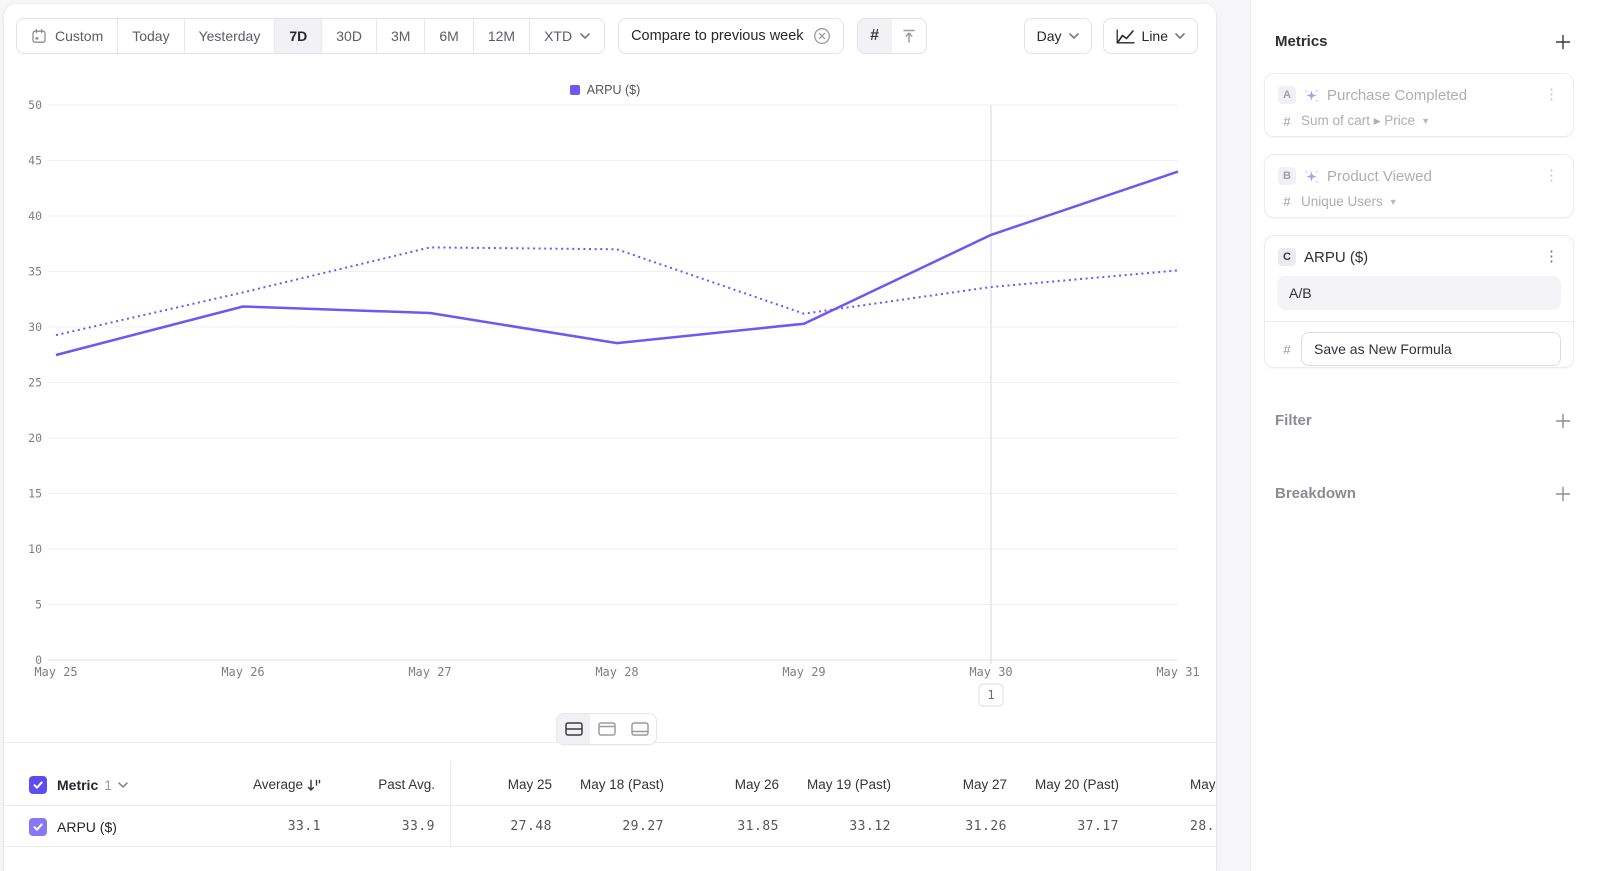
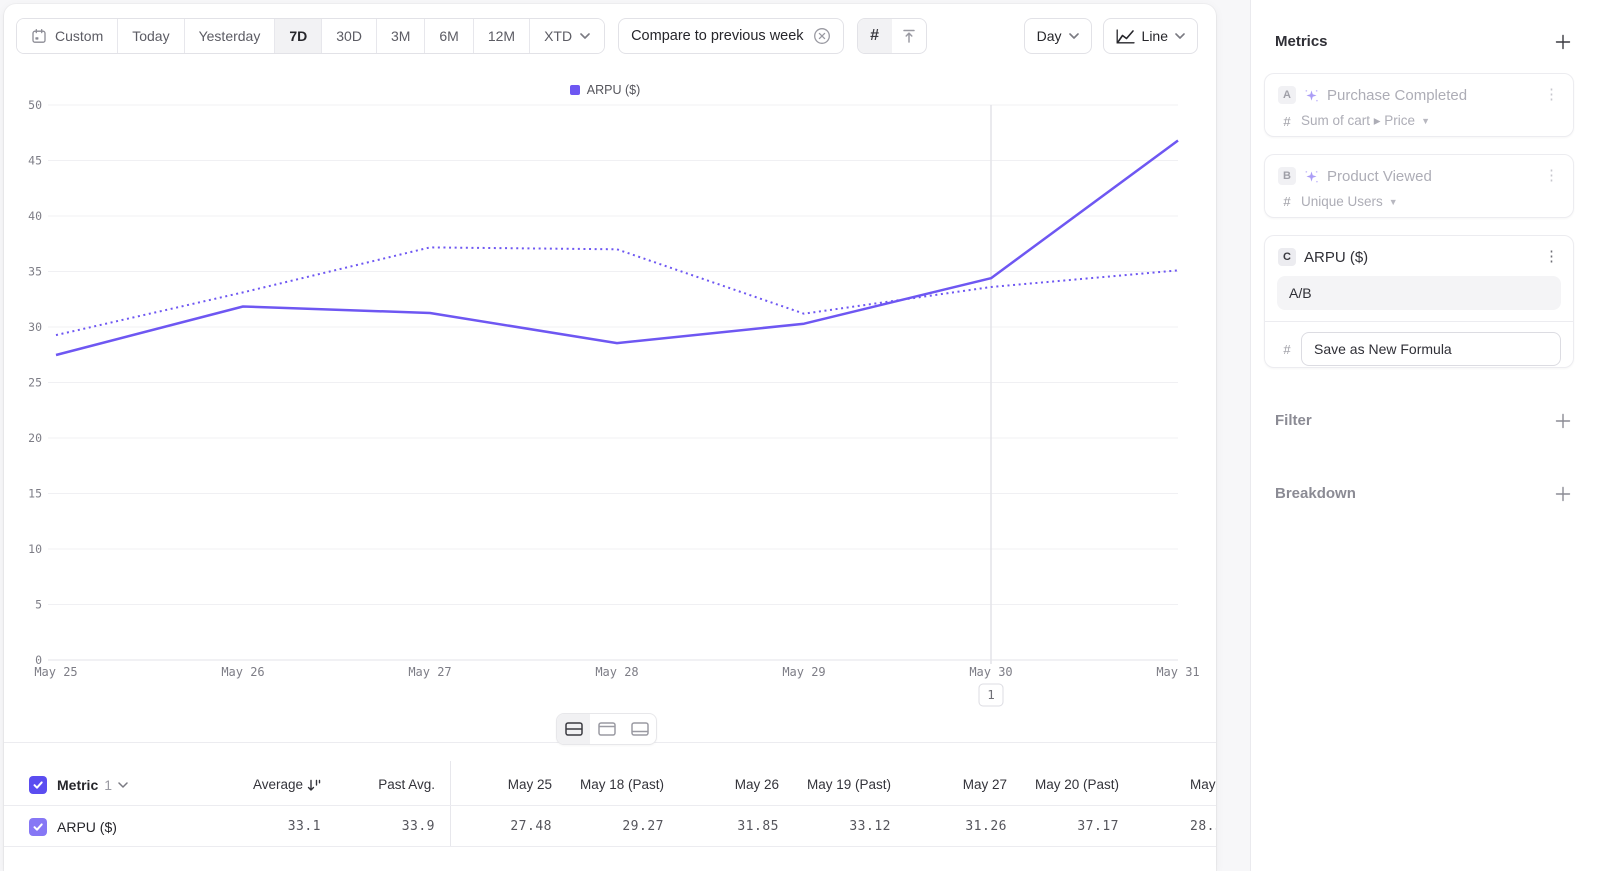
ARPU ($)/May 30: 38.3 -> 34.4
ARPU ($)/May 31: 44.0 -> 46.8
